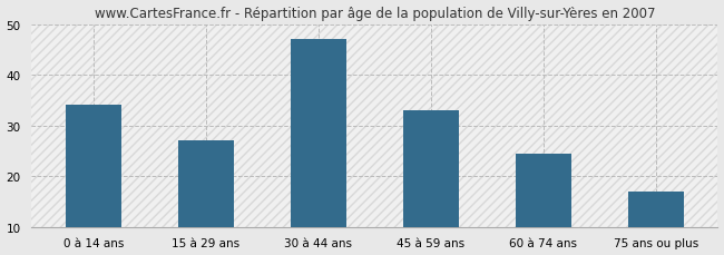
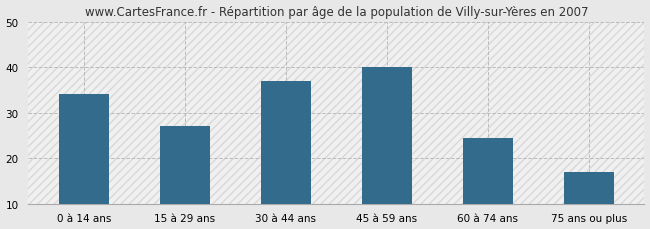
30 à 44 ans: 47.0 -> 37.0
45 à 59 ans: 33.0 -> 40.0
